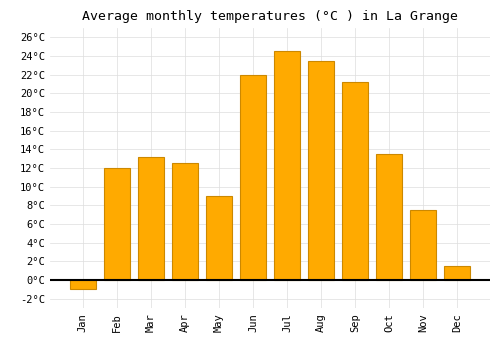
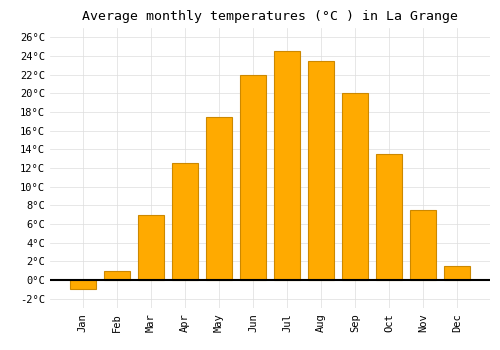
Feb: 12.0°C -> 1.0°C
Mar: 13.2°C -> 7.0°C
May: 9.0°C -> 17.5°C
Sep: 21.2°C -> 20.0°C
